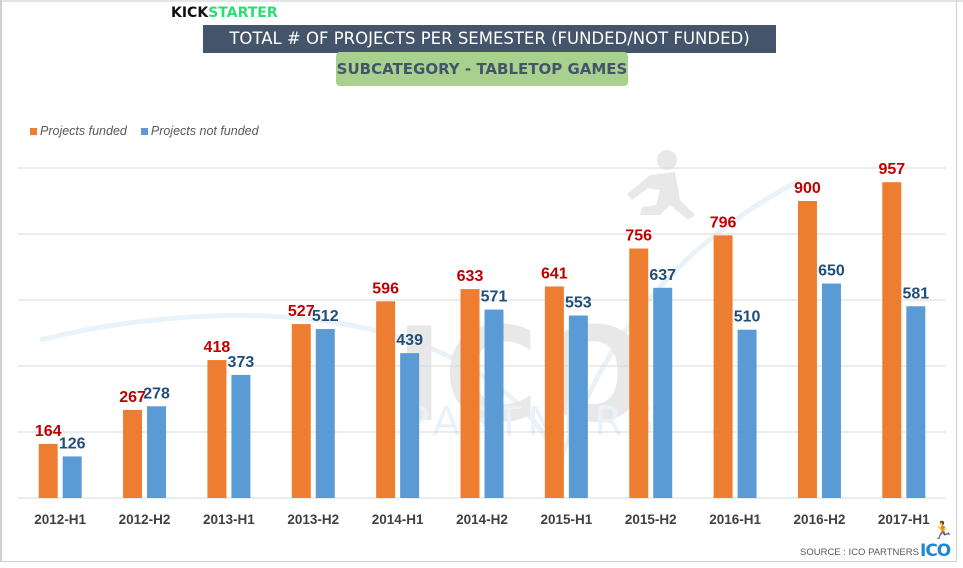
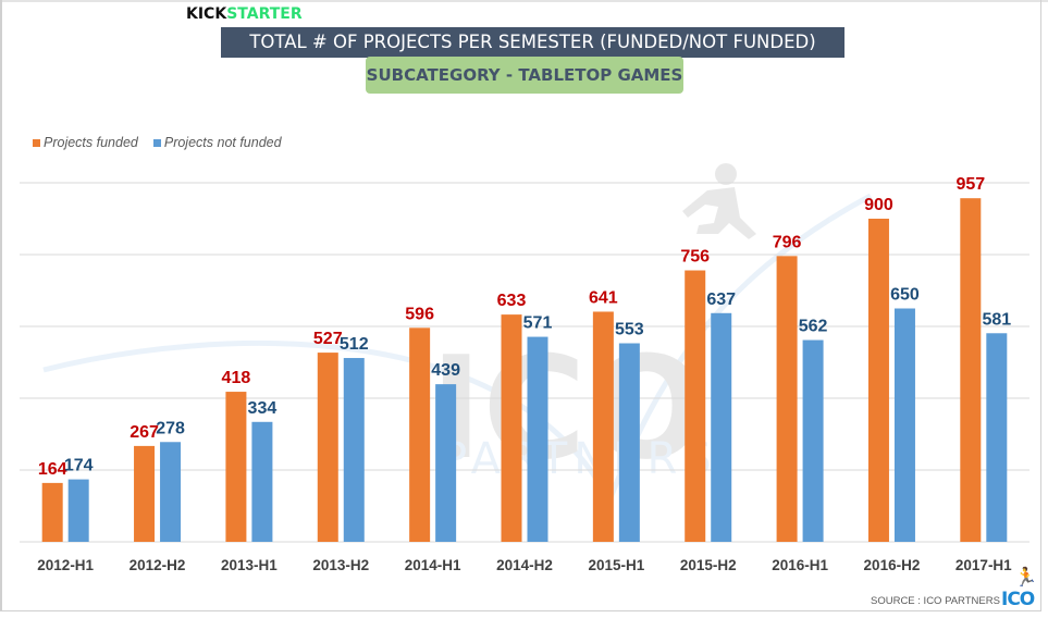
Projects not funded/2012-H1: 126 -> 174
Projects not funded/2013-H1: 373 -> 334
Projects not funded/2016-H1: 510 -> 562
